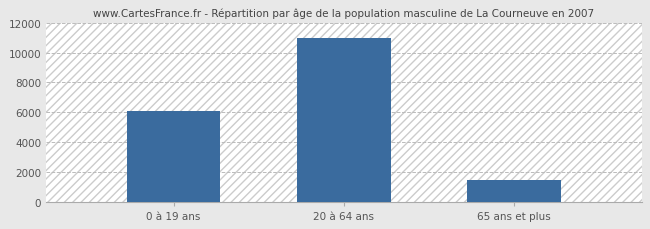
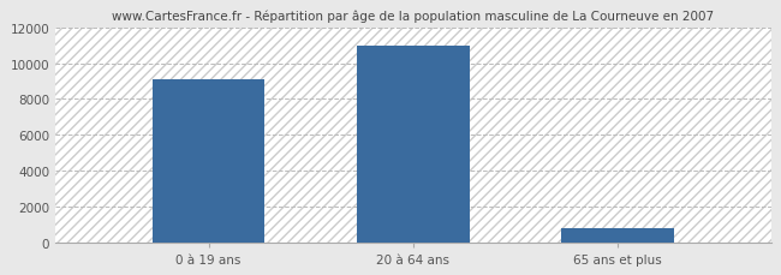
0 à 19 ans: 6100 -> 9100
65 ans et plus: 1400 -> 800
